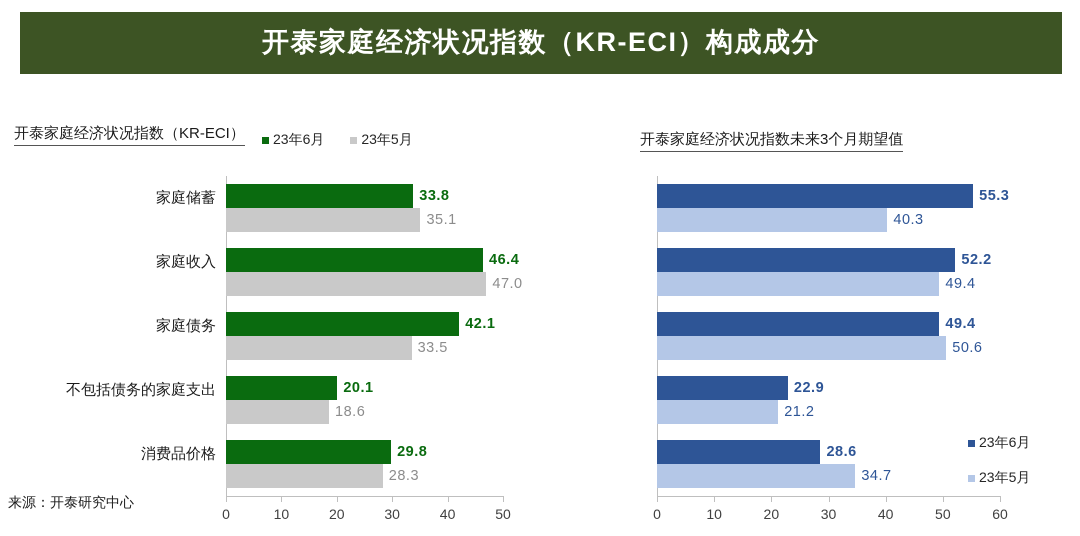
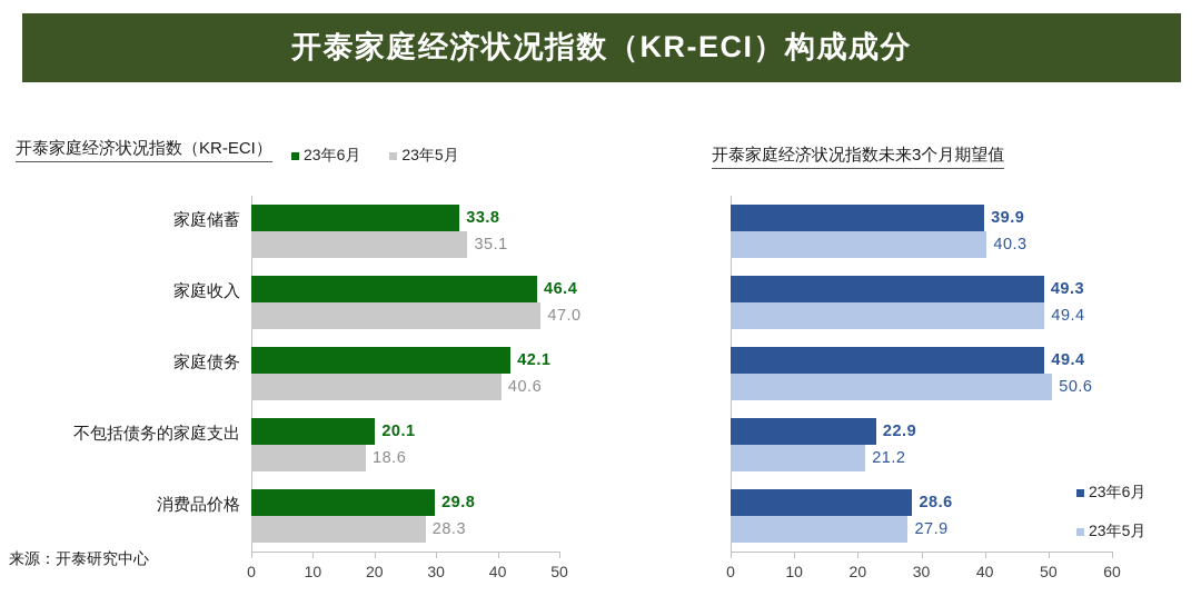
开泰家庭经济状况指数（KR-ECI）/23年5月/家庭债务: 33.5 -> 40.6
开泰家庭经济状况指数未来3个月期望值/23年6月/家庭储蓄: 55.3 -> 39.9
开泰家庭经济状况指数未来3个月期望值/23年6月/家庭收入: 52.2 -> 49.3
开泰家庭经济状况指数未来3个月期望值/23年5月/消费品价格: 34.7 -> 27.9
